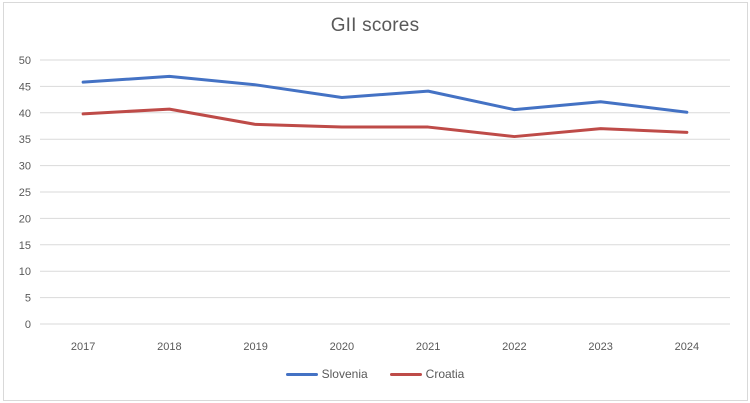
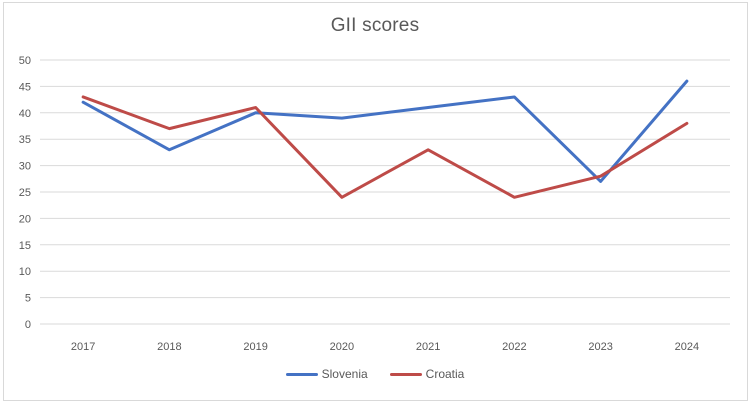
Slovenia/2017: 46 -> 42
Croatia/2017: 40 -> 43
Slovenia/2018: 47 -> 33
Croatia/2018: 41 -> 37
Slovenia/2019: 45 -> 40
Croatia/2019: 38 -> 41
Slovenia/2020: 43 -> 39
Croatia/2020: 37 -> 24
Slovenia/2021: 44 -> 41
Croatia/2021: 37 -> 33
Slovenia/2022: 41 -> 43
Croatia/2022: 36 -> 24
Slovenia/2023: 42 -> 27
Croatia/2023: 37 -> 28
Slovenia/2024: 40 -> 46
Croatia/2024: 36 -> 38
